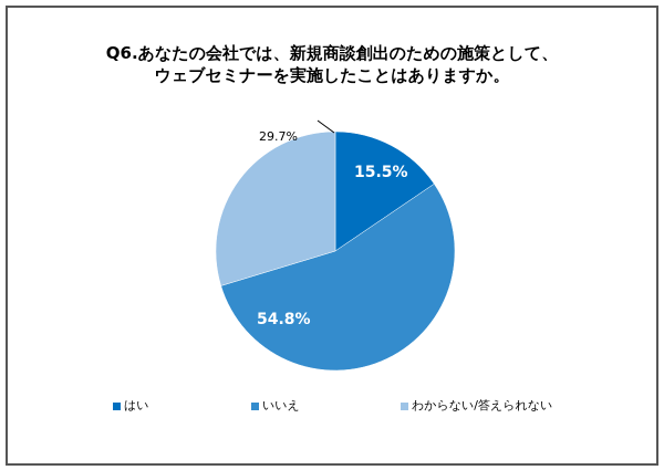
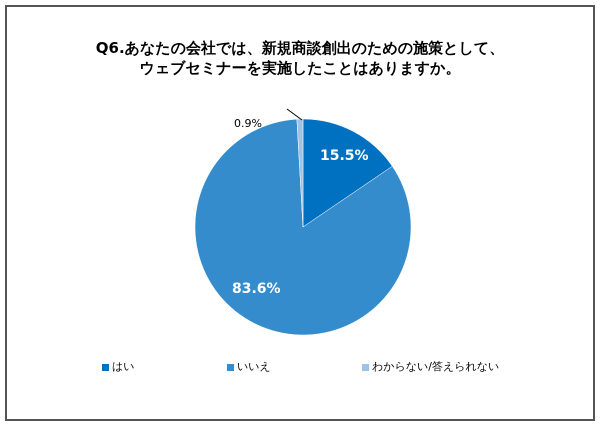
いいえ: 54.8% -> 83.6%
わからない/答えられない: 29.7% -> 0.9%
